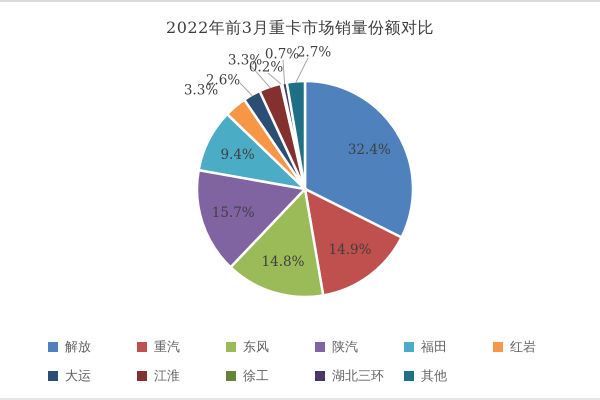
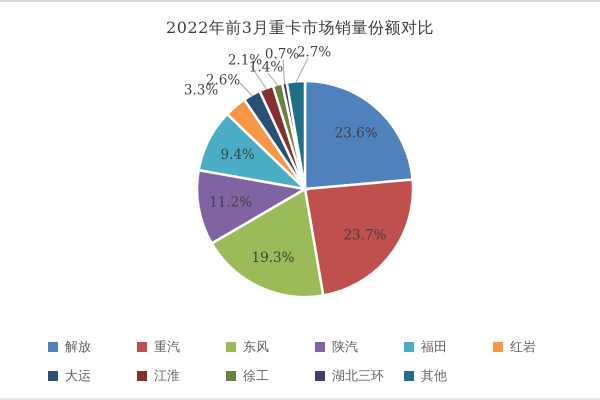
解放: 32.4% -> 23.6%
重汽: 14.9% -> 23.7%
东风: 14.8% -> 19.3%
陕汽: 15.7% -> 11.2%
江淮: 3.3% -> 2.1%
徐工: 0.2% -> 1.4%
